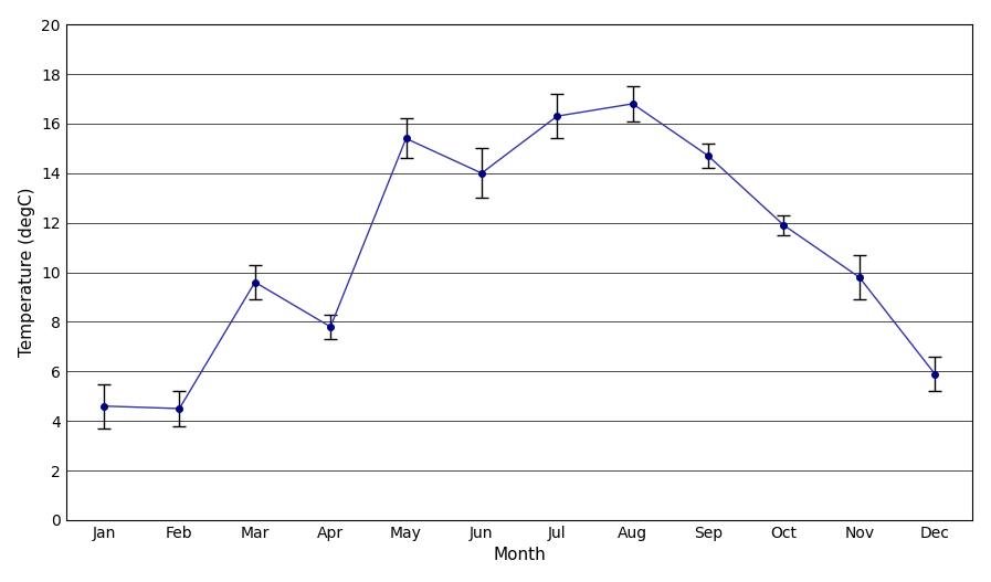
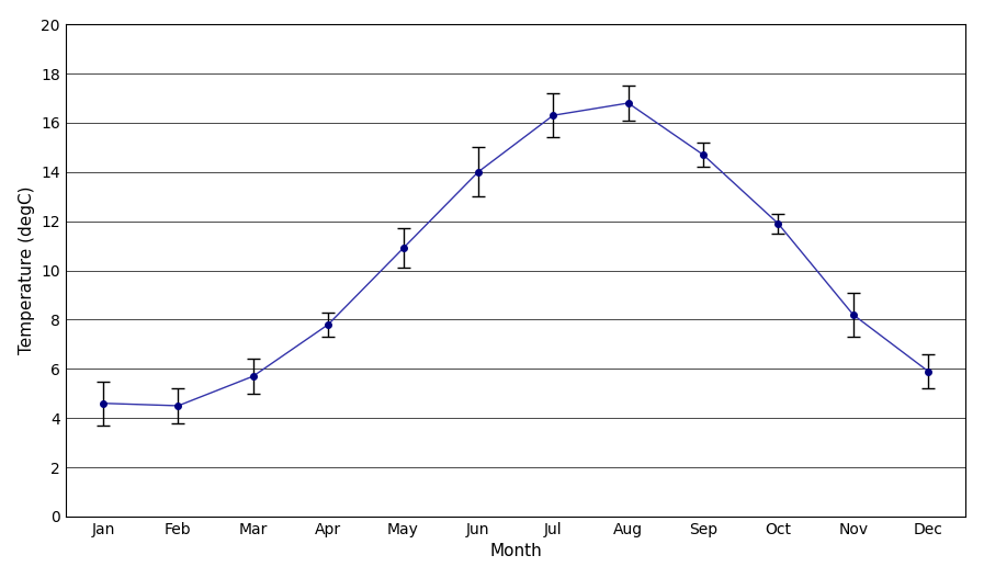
Mar: 9.6 -> 5.7
May: 15.4 -> 10.9
Nov: 9.8 -> 8.2
